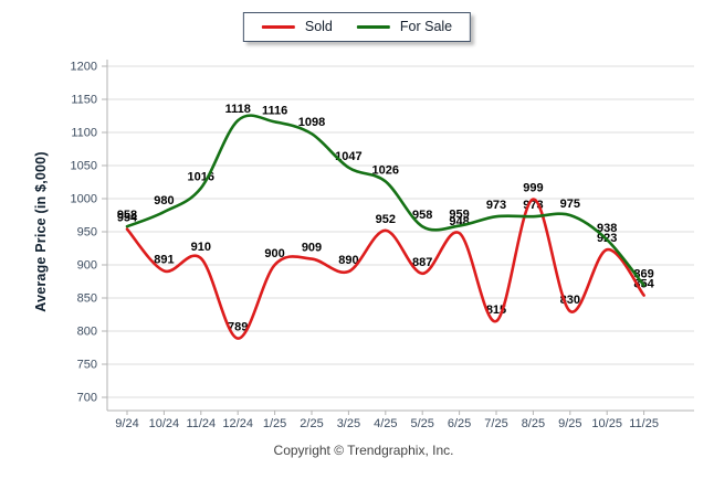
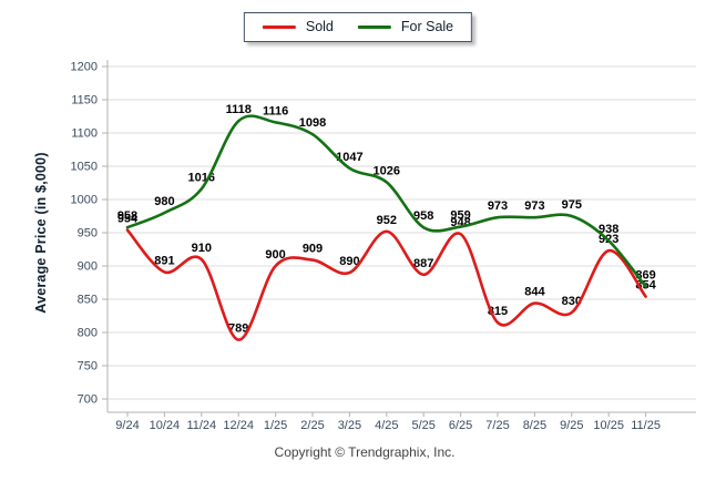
Sold/8/25: 999 -> 844
